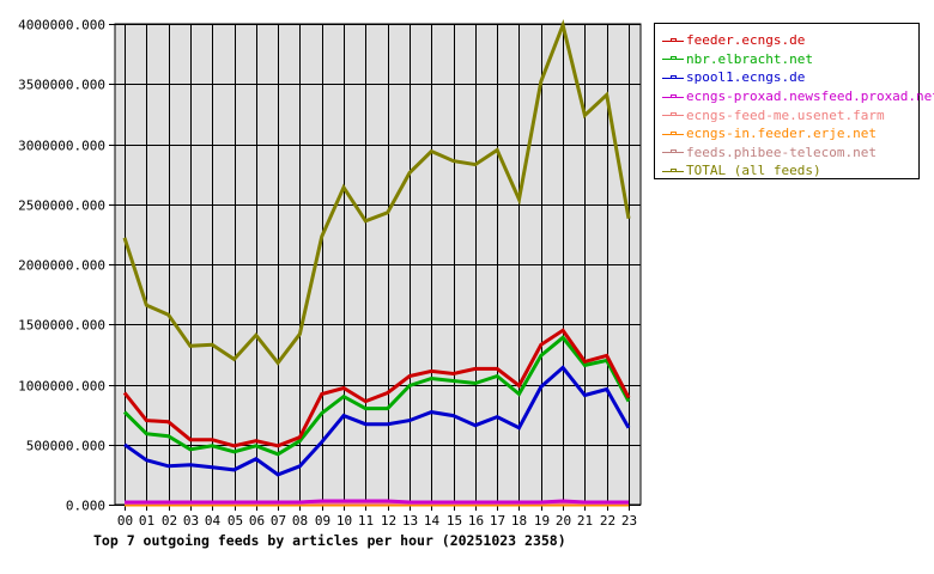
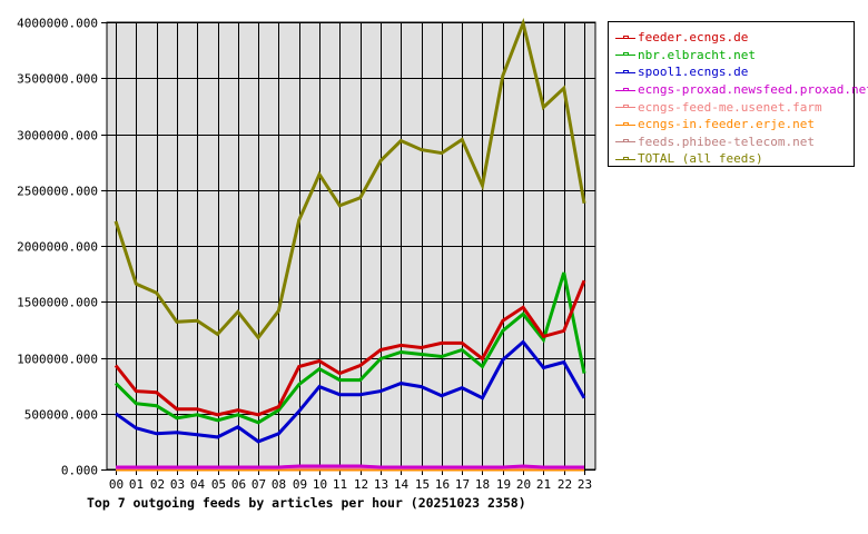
nbr.elbracht.net/22: 1200000 -> 1760000
feeder.ecngs.de/23: 890000 -> 1690000
